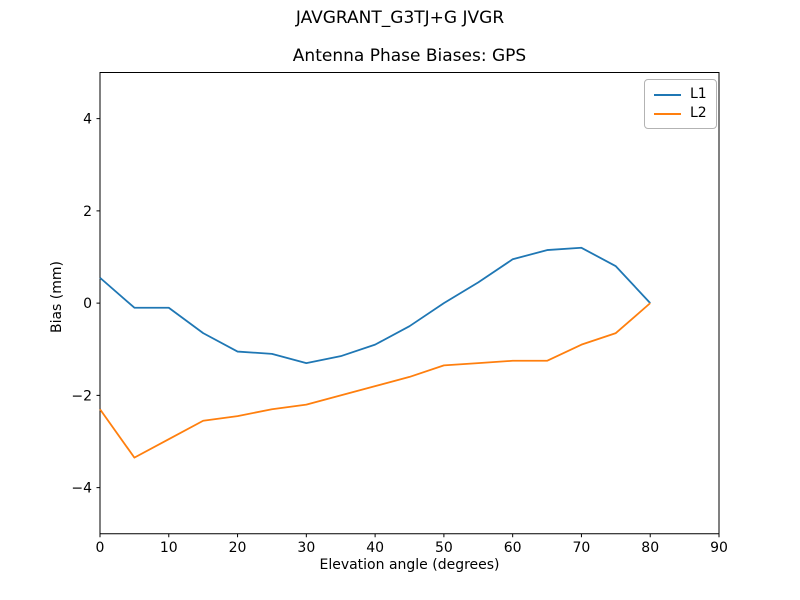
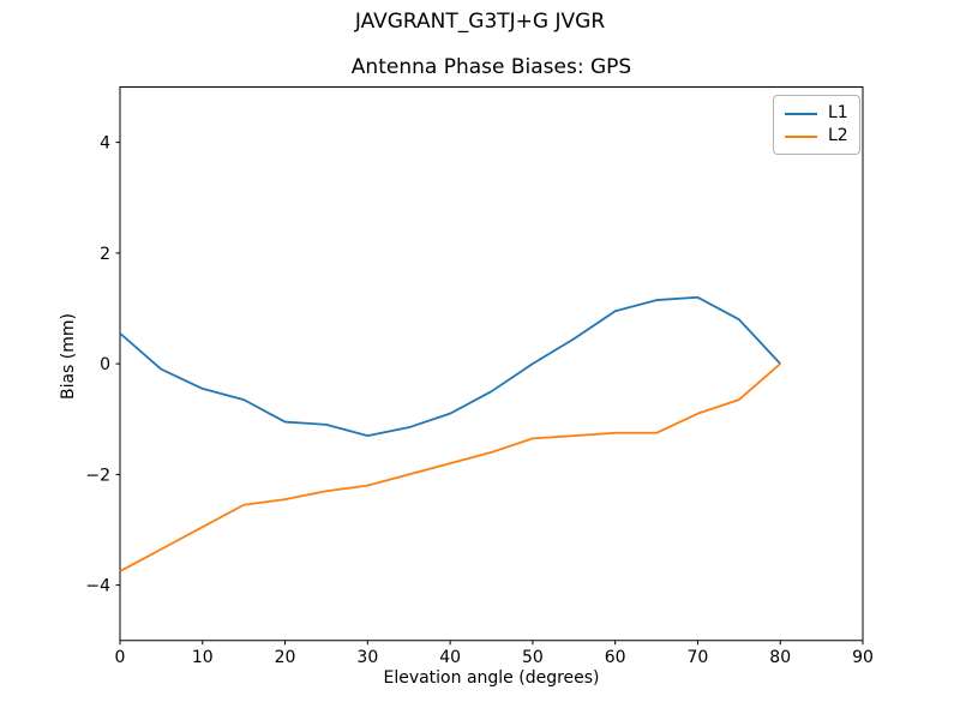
L2/0: -2.3 -> -3.8
L1/10: -0.1 -> -0.5
